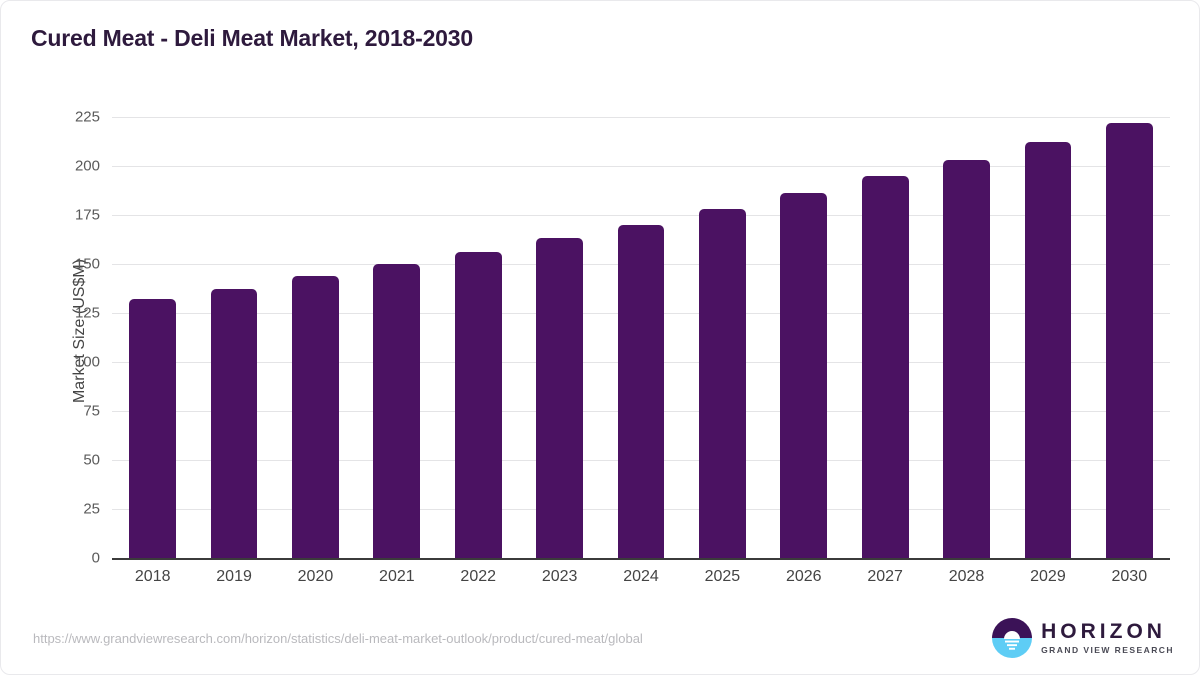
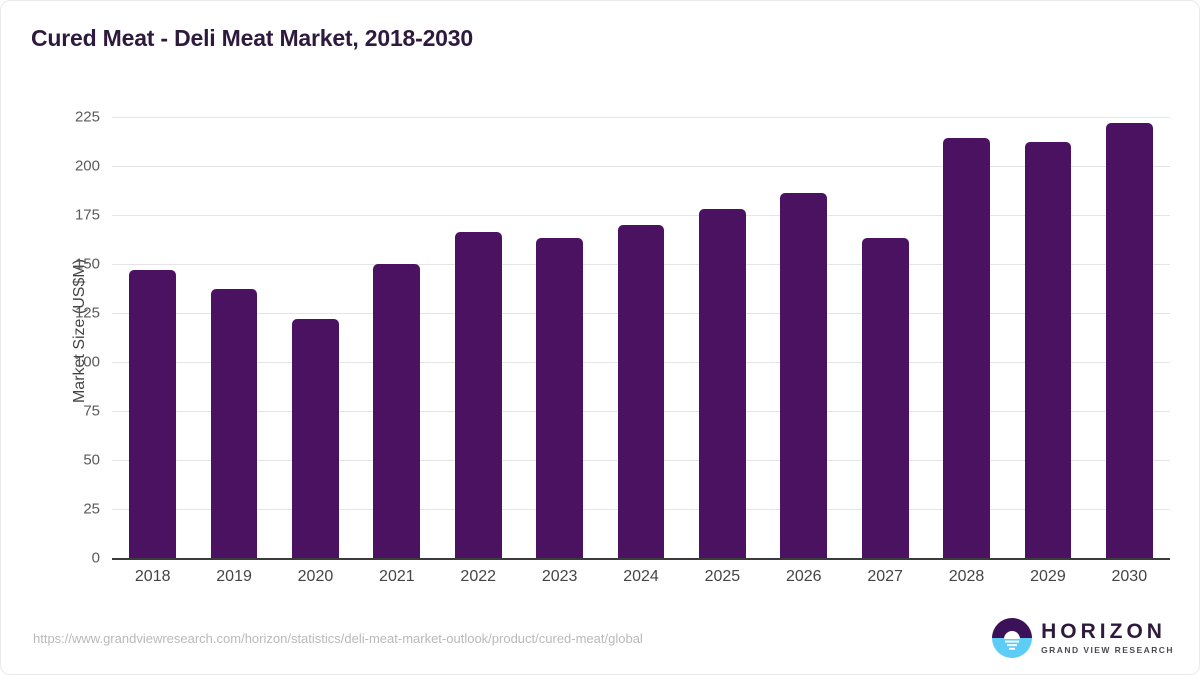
2018: 132 -> 147
2020: 144 -> 122
2022: 156 -> 166
2027: 195 -> 163
2028: 203 -> 214
